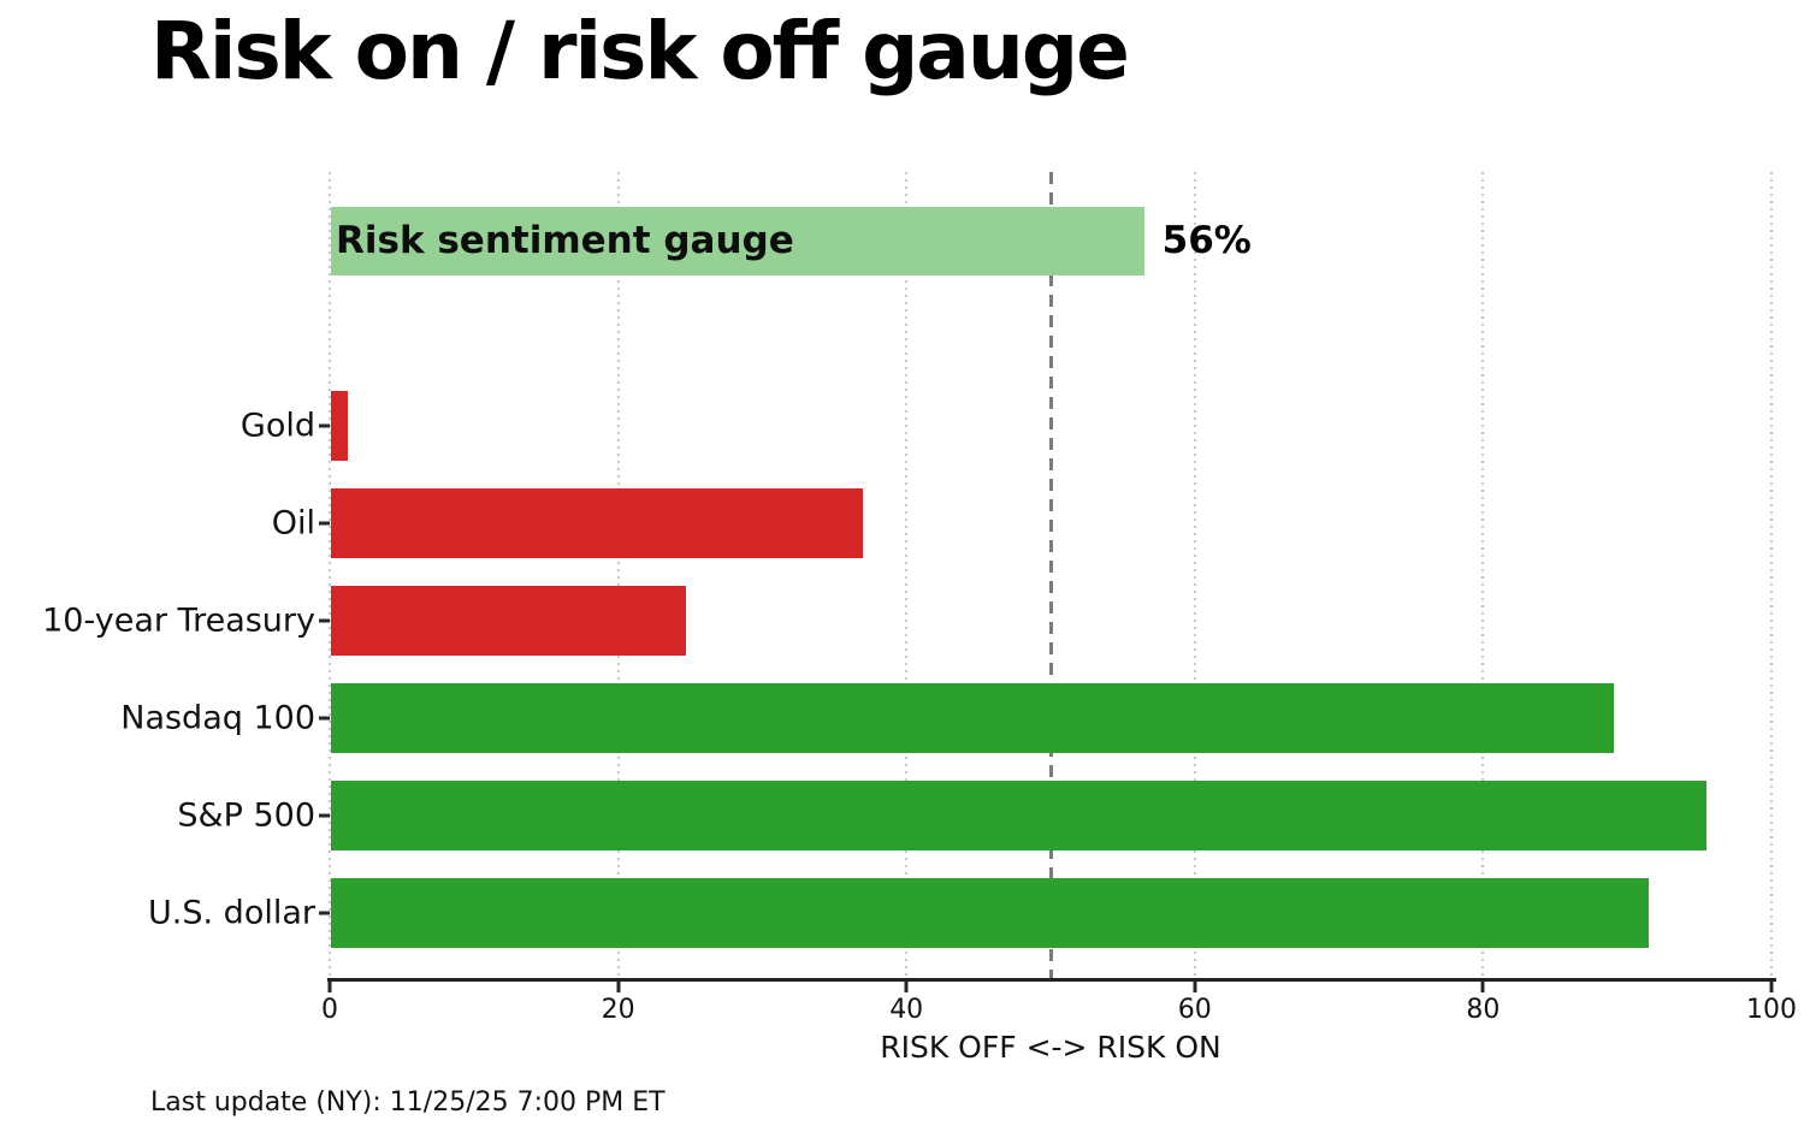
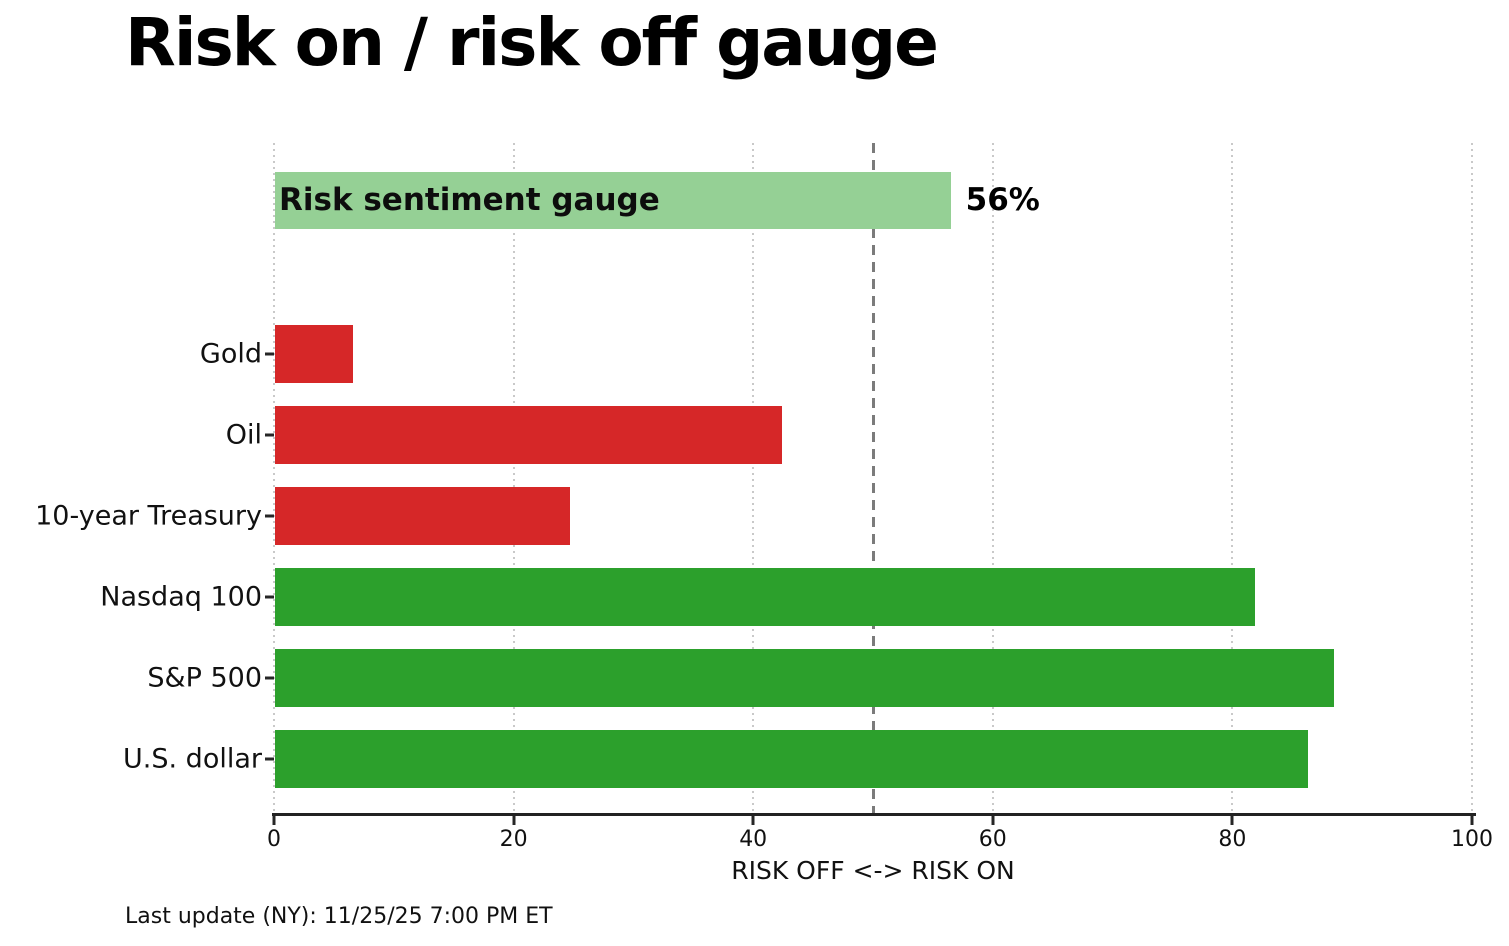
Gold: 1.2 -> 6.5
Oil: 36.9 -> 42.3
Nasdaq 100: 89.0 -> 81.8
S&P 500: 95.4 -> 88.4
U.S. dollar: 91.4 -> 86.2
